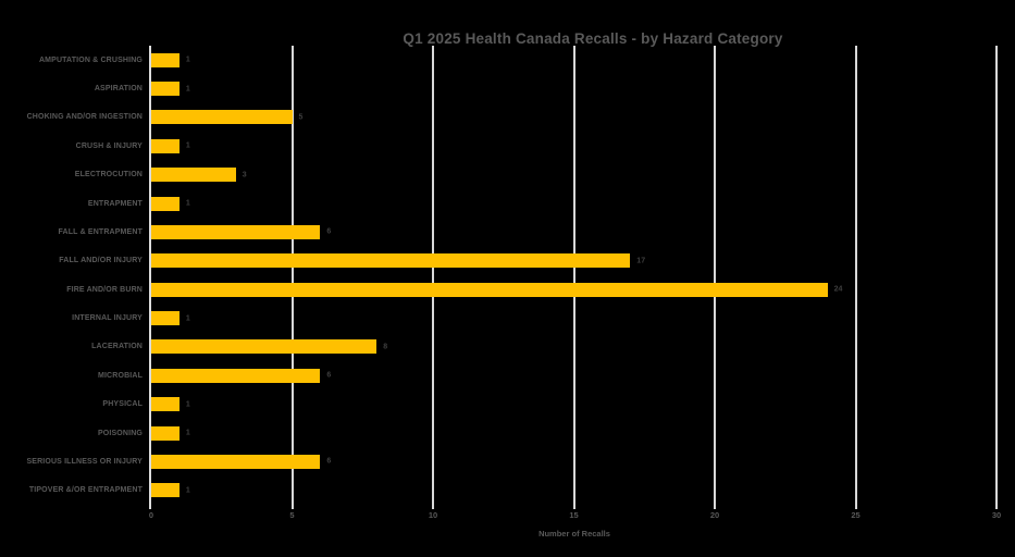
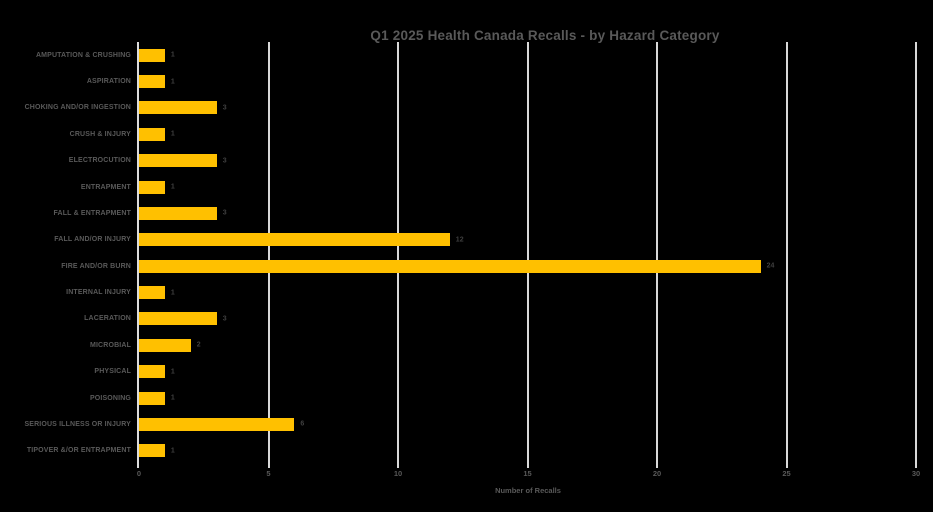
CHOKING AND/OR INGESTION: 5 -> 3
FALL & ENTRAPMENT: 6 -> 3
FALL AND/OR INJURY: 17 -> 12
LACERATION: 8 -> 3
MICROBIAL: 6 -> 2
